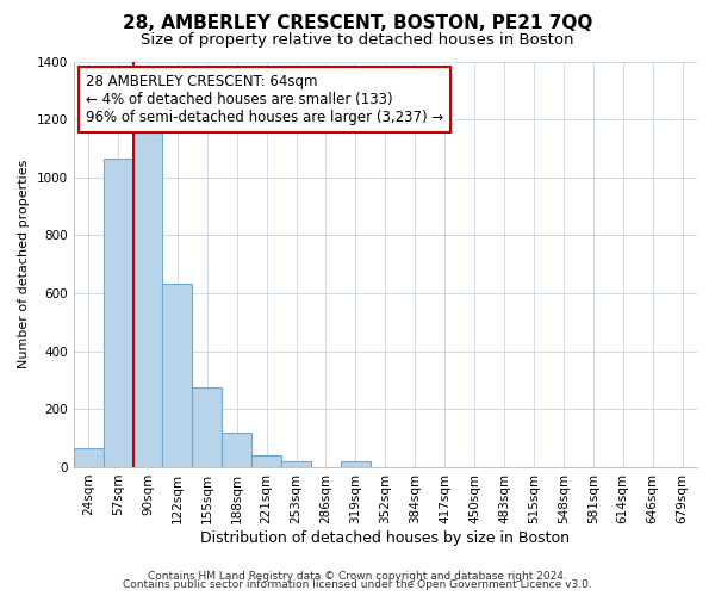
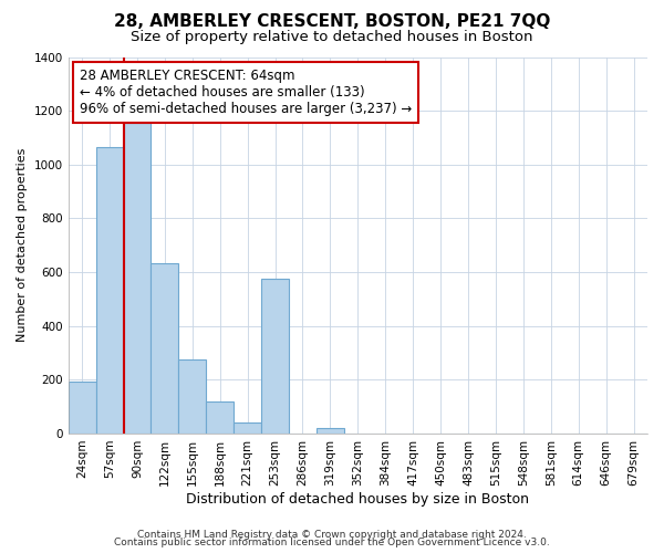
24sqm: 65 -> 195
253sqm: 20 -> 575
